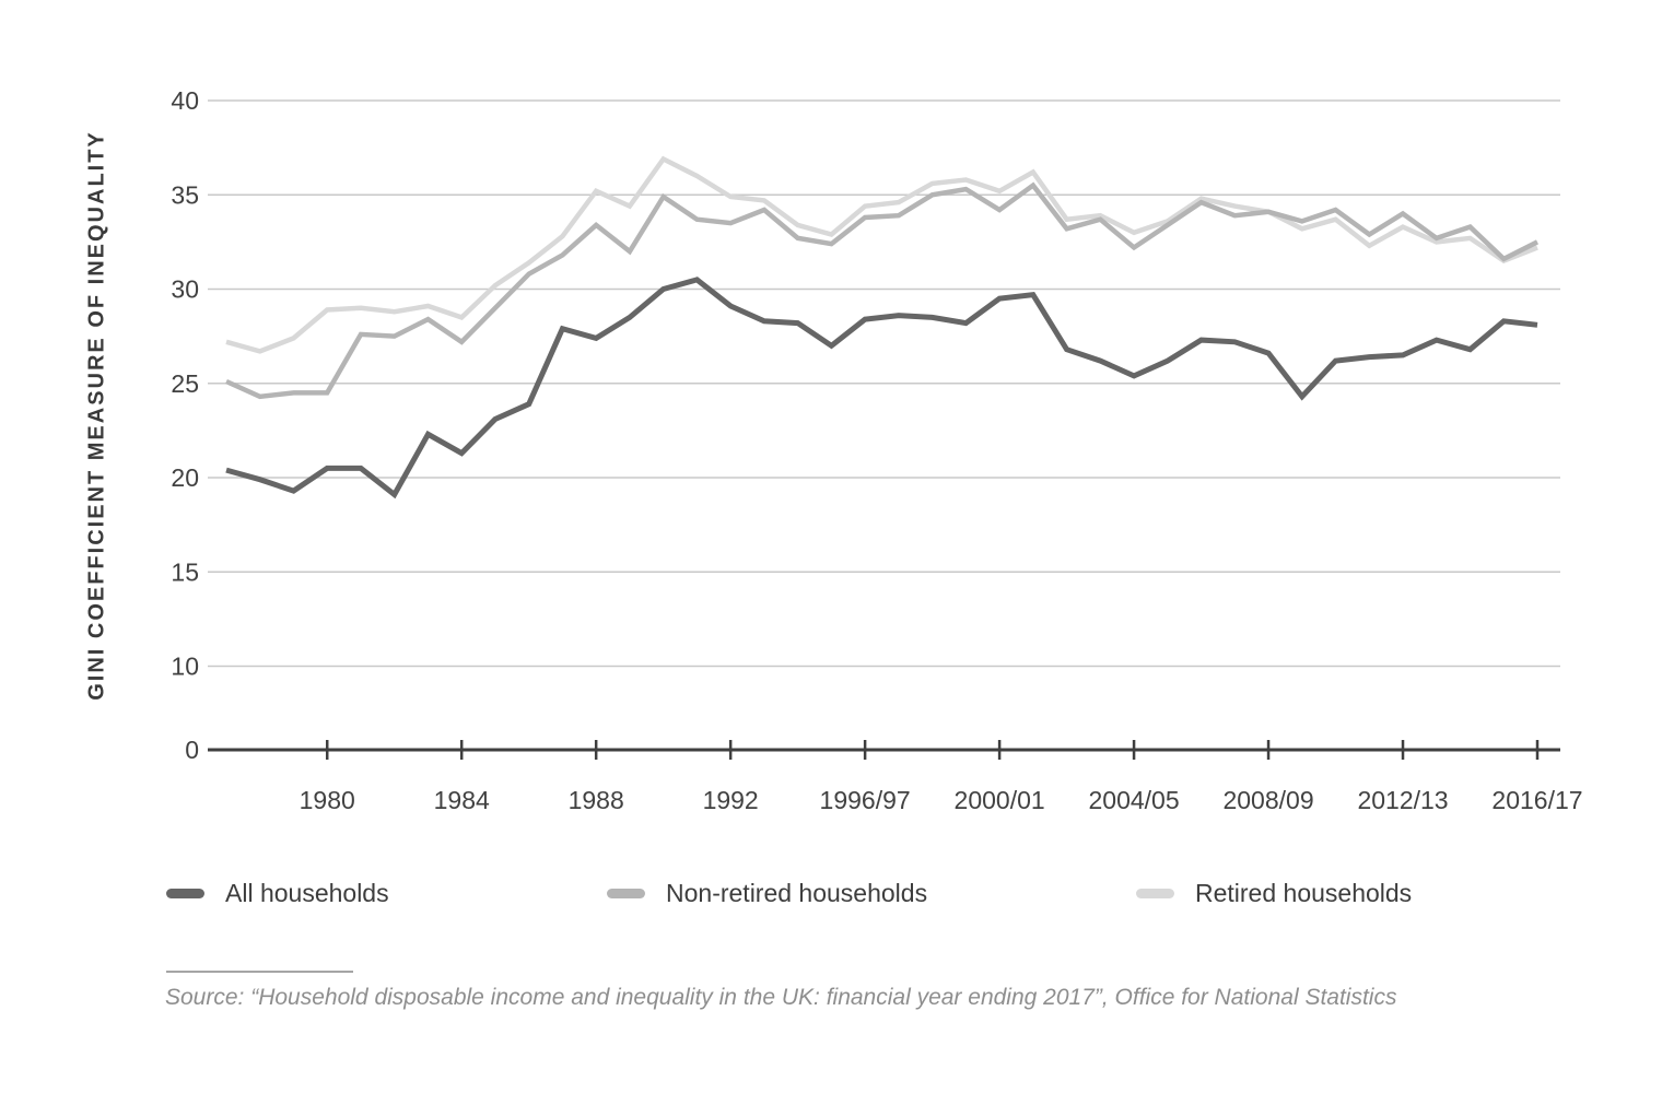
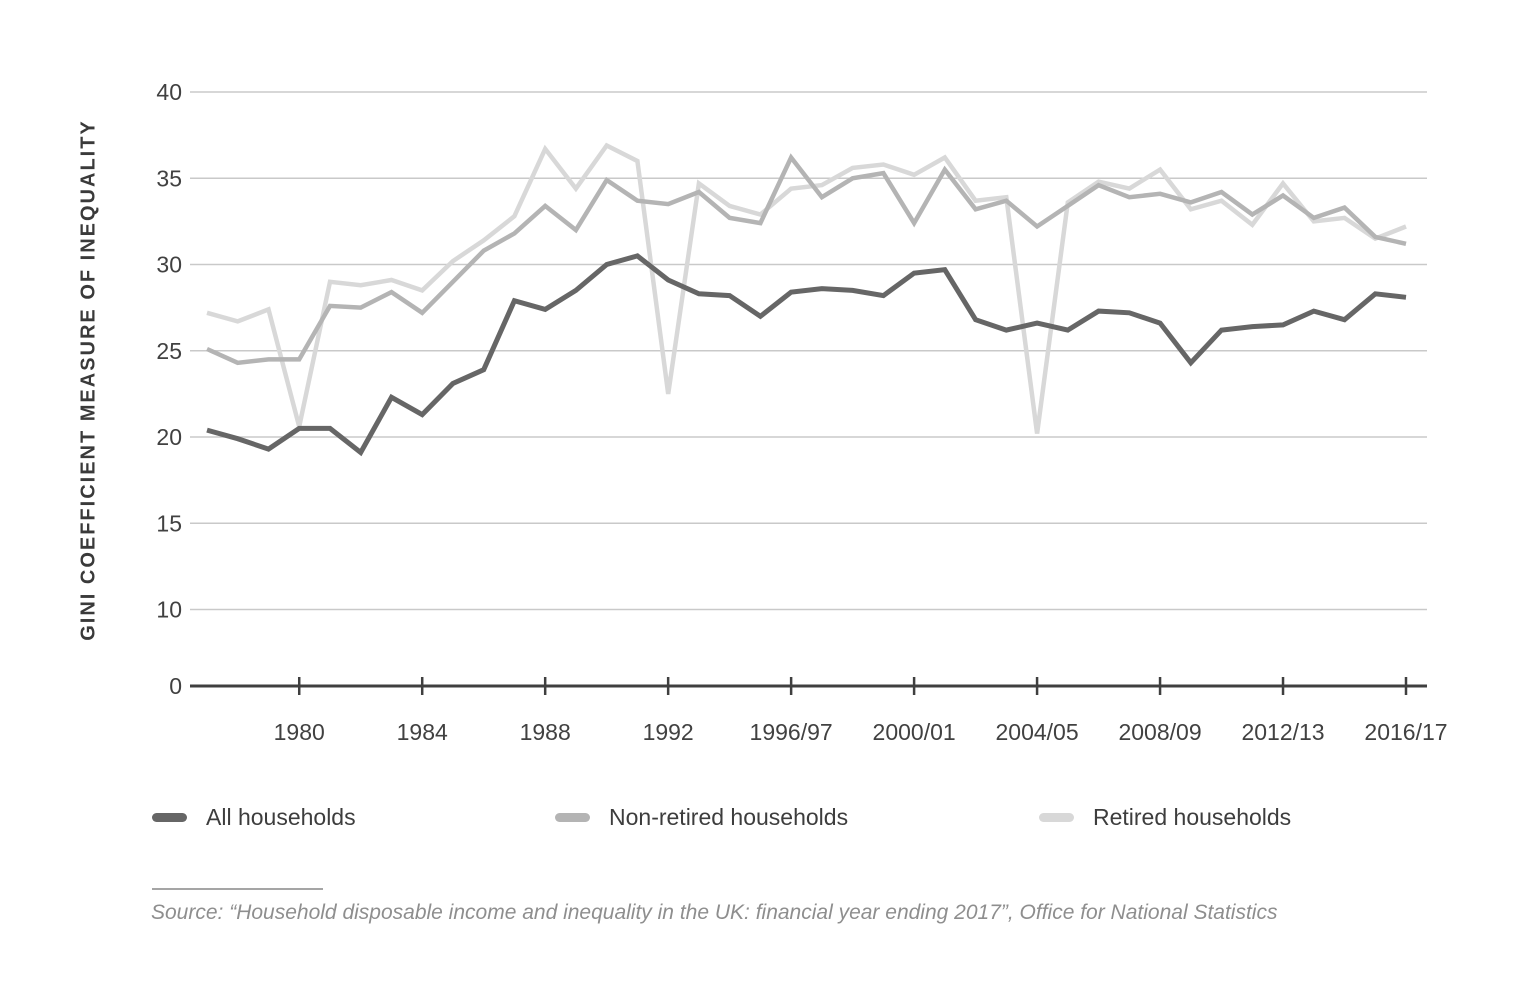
Retired households/1980: 28.9 -> 20.6
Retired households/1988: 35.2 -> 36.7
Retired households/1992: 34.9 -> 22.5
Non-retired households/1996/97: 33.8 -> 36.2
Non-retired households/2000/01: 34.2 -> 32.4
All households/2004/05: 25.4 -> 26.6
Retired households/2004/05: 33.0 -> 20.2
Retired households/2008/09: 34.1 -> 35.5
Retired households/2012/13: 33.3 -> 34.7
Non-retired households/2016/17: 32.5 -> 31.2
